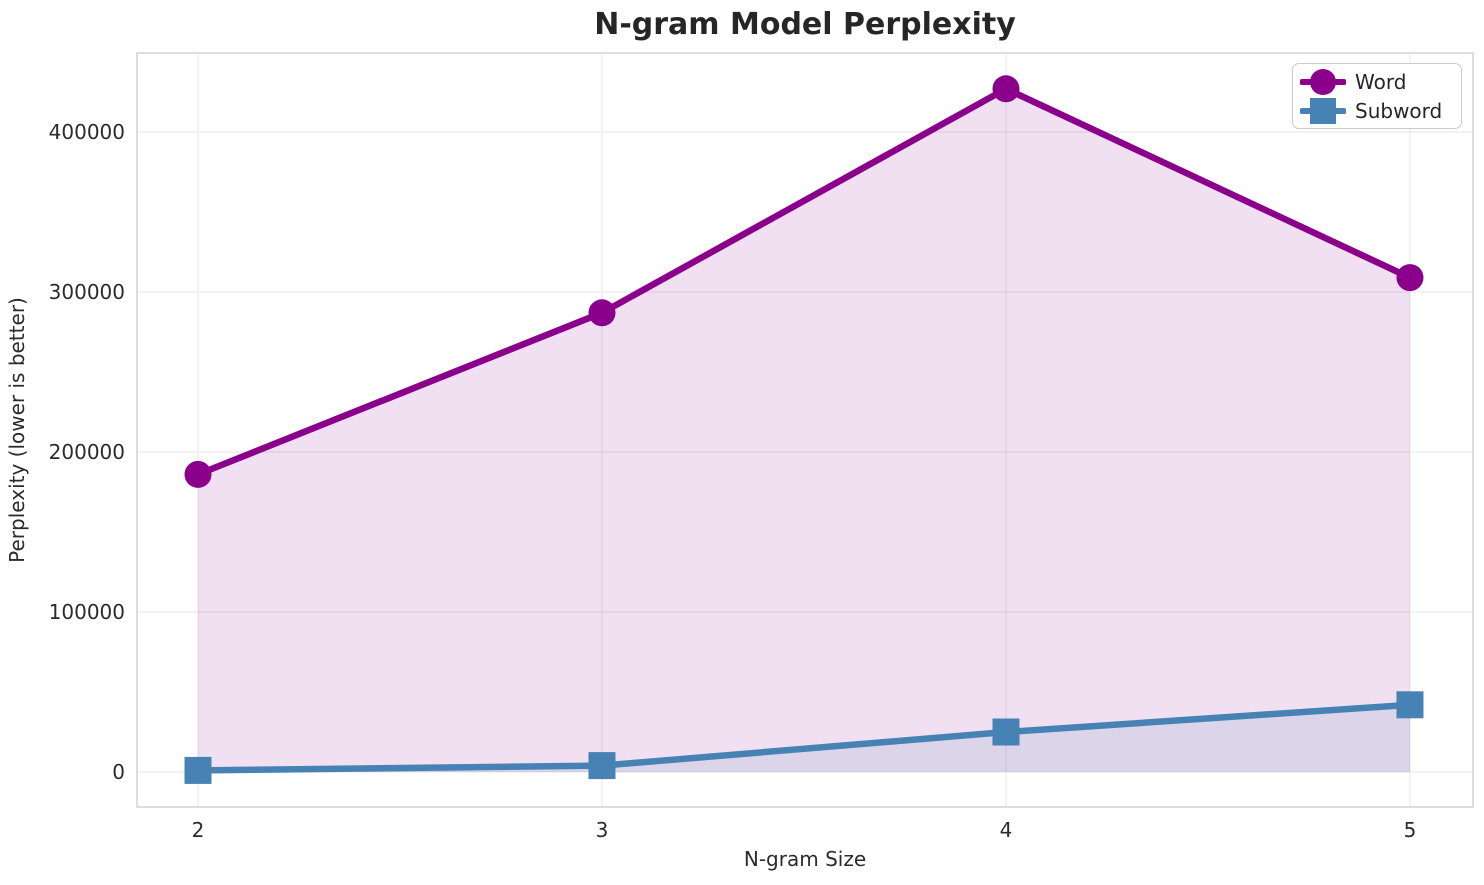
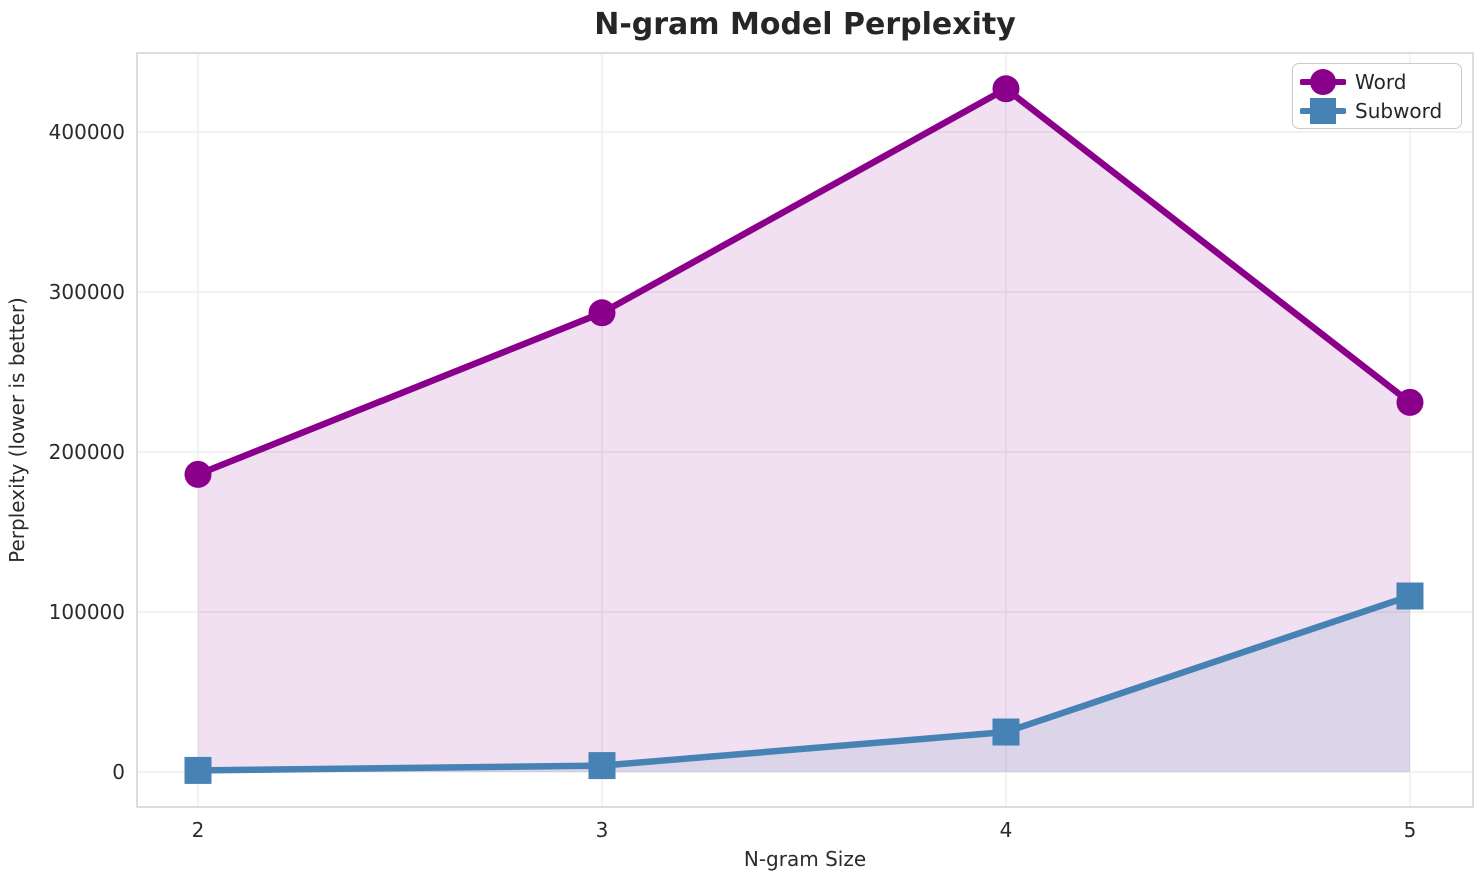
Word/5: 309000 -> 231000
Subword/5: 42000 -> 110000
